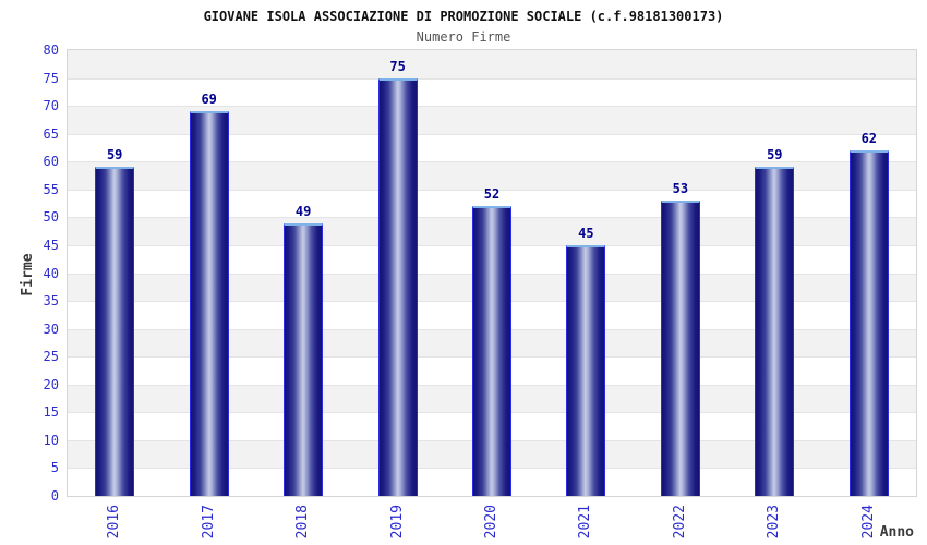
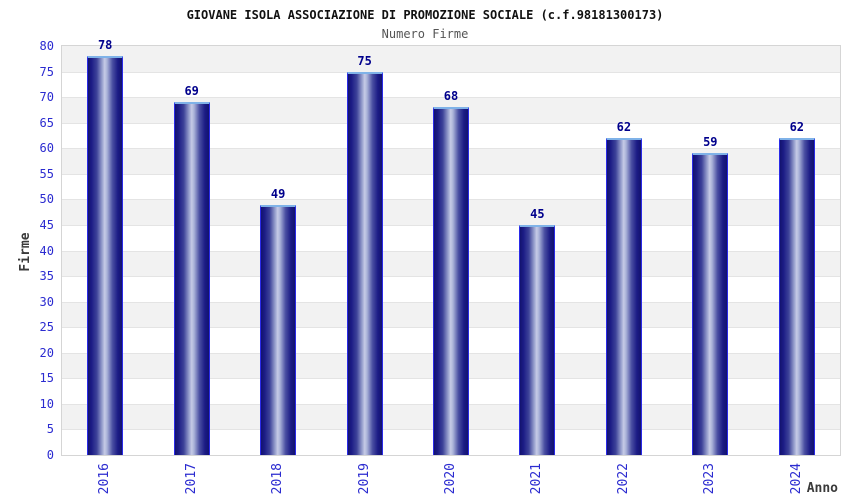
2016: 59 -> 78
2020: 52 -> 68
2022: 53 -> 62
